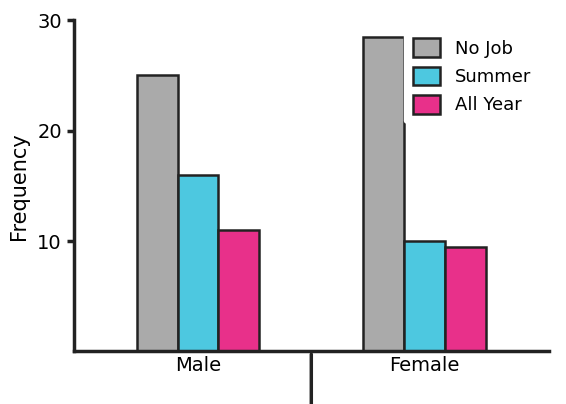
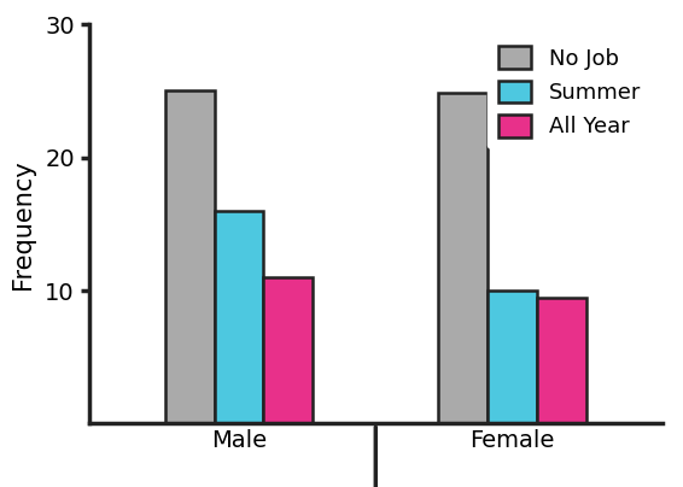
No Job/Female: 28.5 -> 24.9
